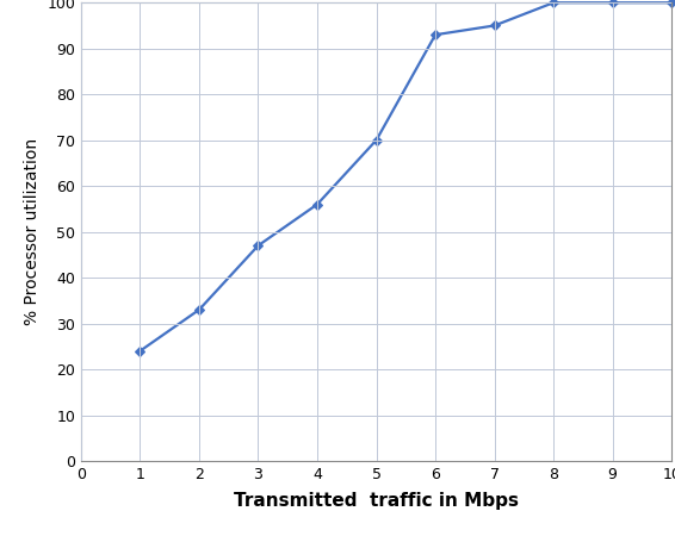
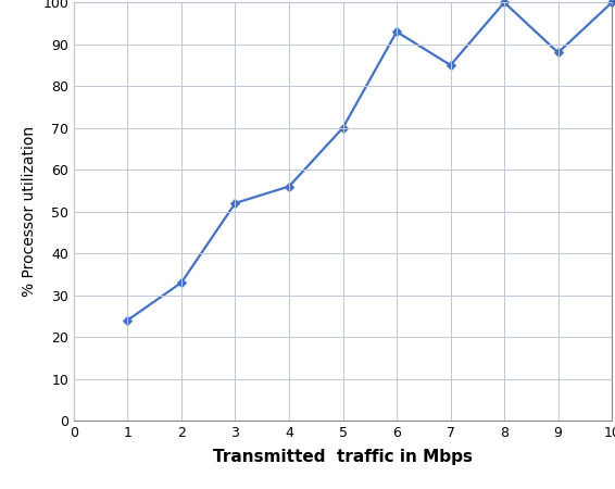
3: 47 -> 52
7: 95 -> 85
9: 100 -> 88
